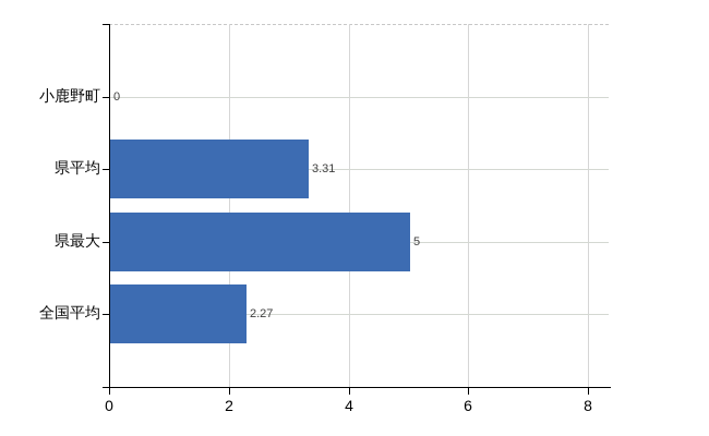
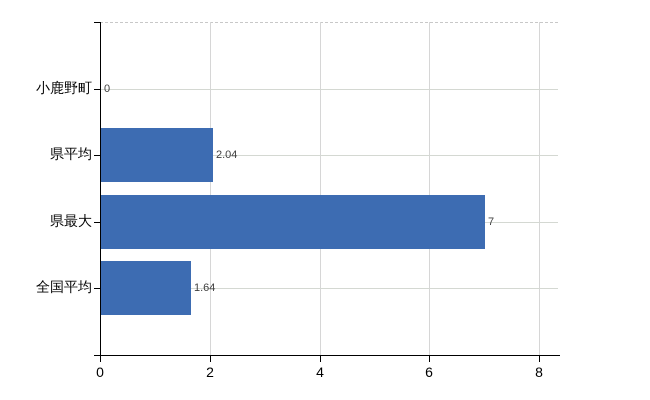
県平均: 3.31 -> 2.04
県最大: 5 -> 7
全国平均: 2.27 -> 1.64
